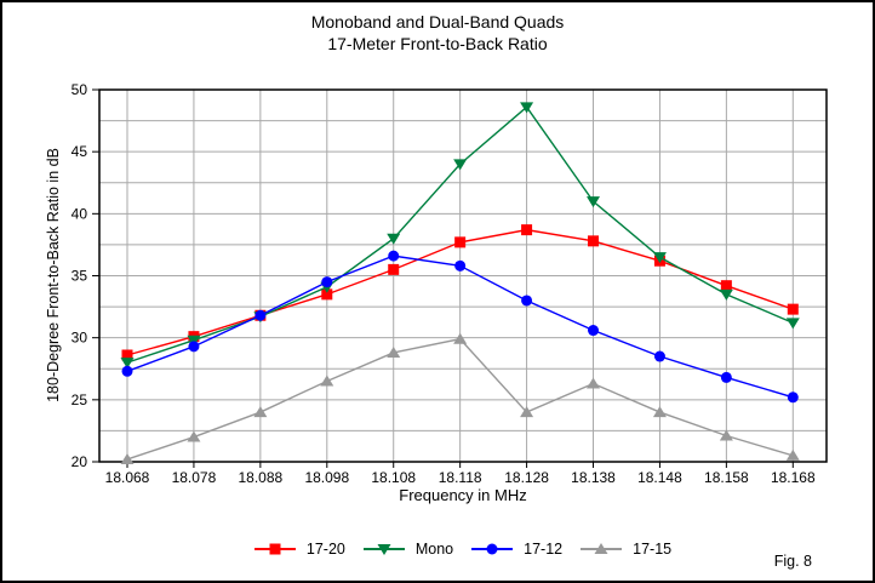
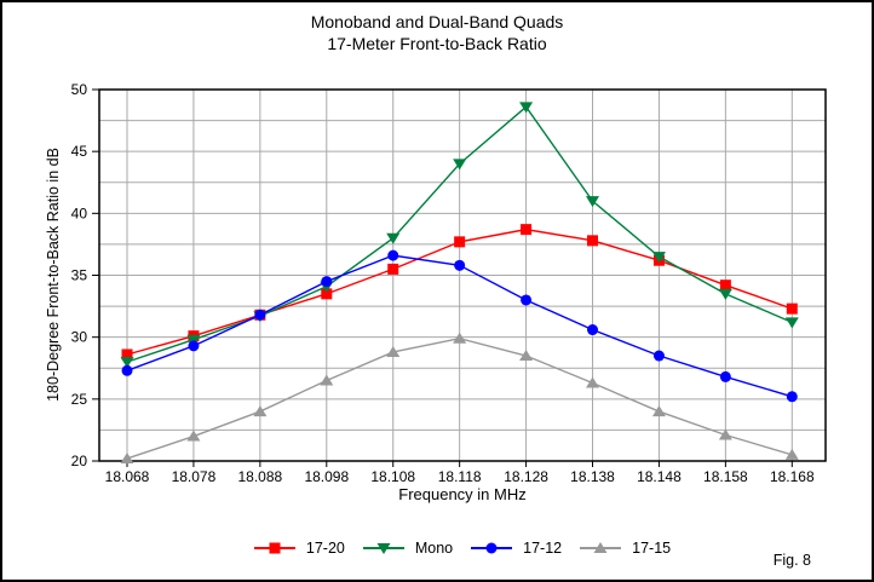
17-15/18.128: 24.0 -> 28.5
